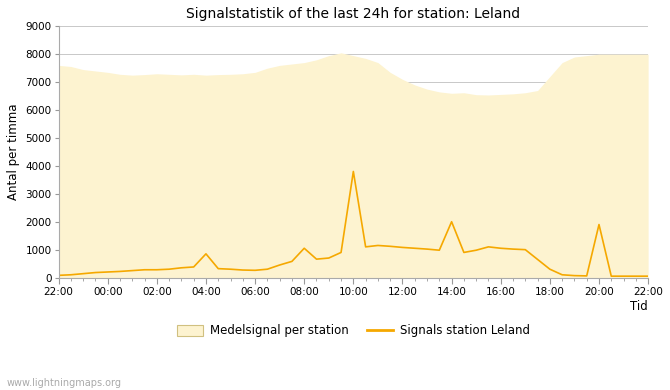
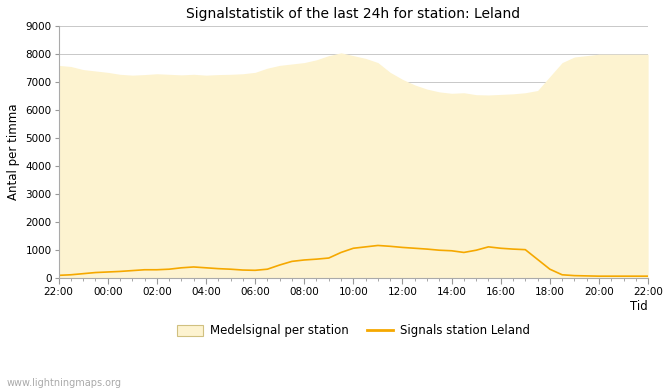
Signals station Leland/04:00: 850 -> 350
Signals station Leland/08:00: 1050 -> 630
Signals station Leland/10:00: 3800 -> 1050
Signals station Leland/14:00: 2000 -> 960
Signals station Leland/20:00: 1900 -> 50
